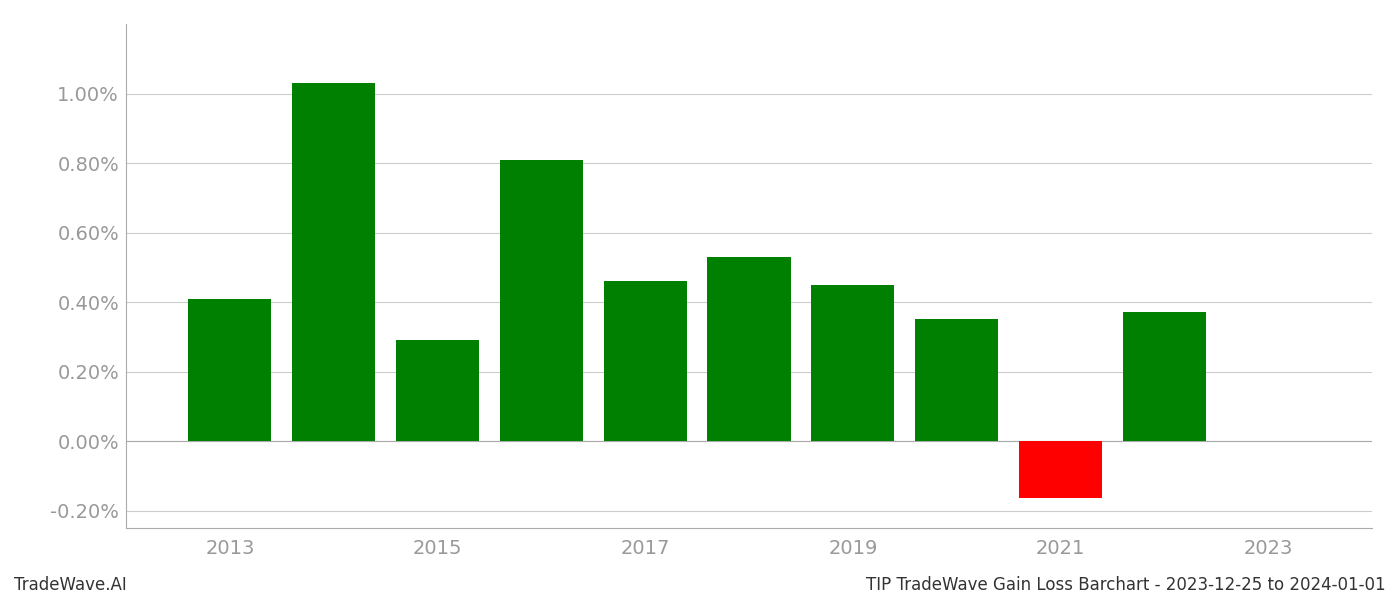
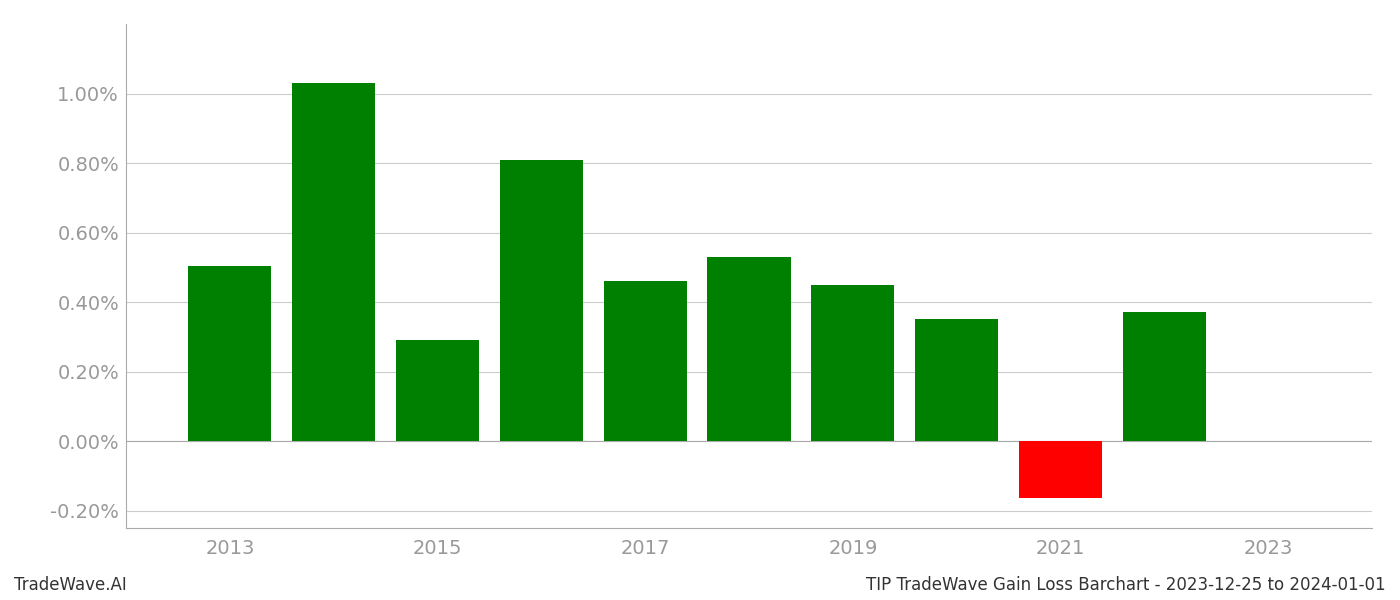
2013: 0.410% -> 0.505%
